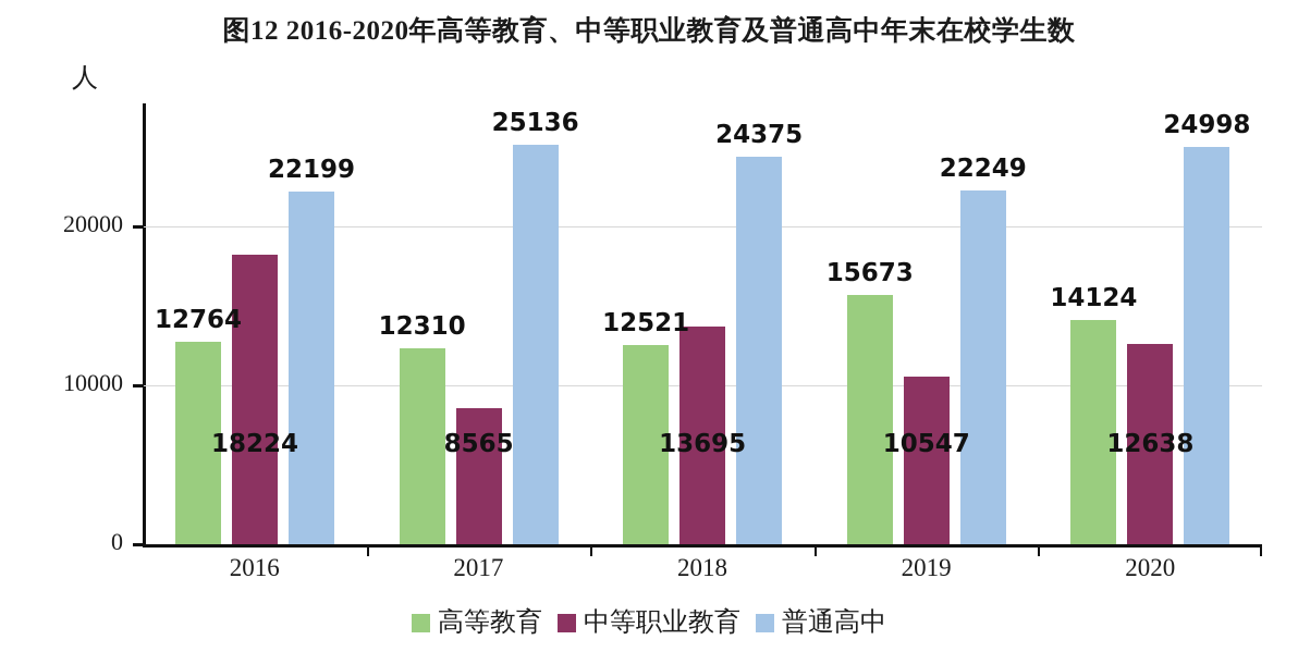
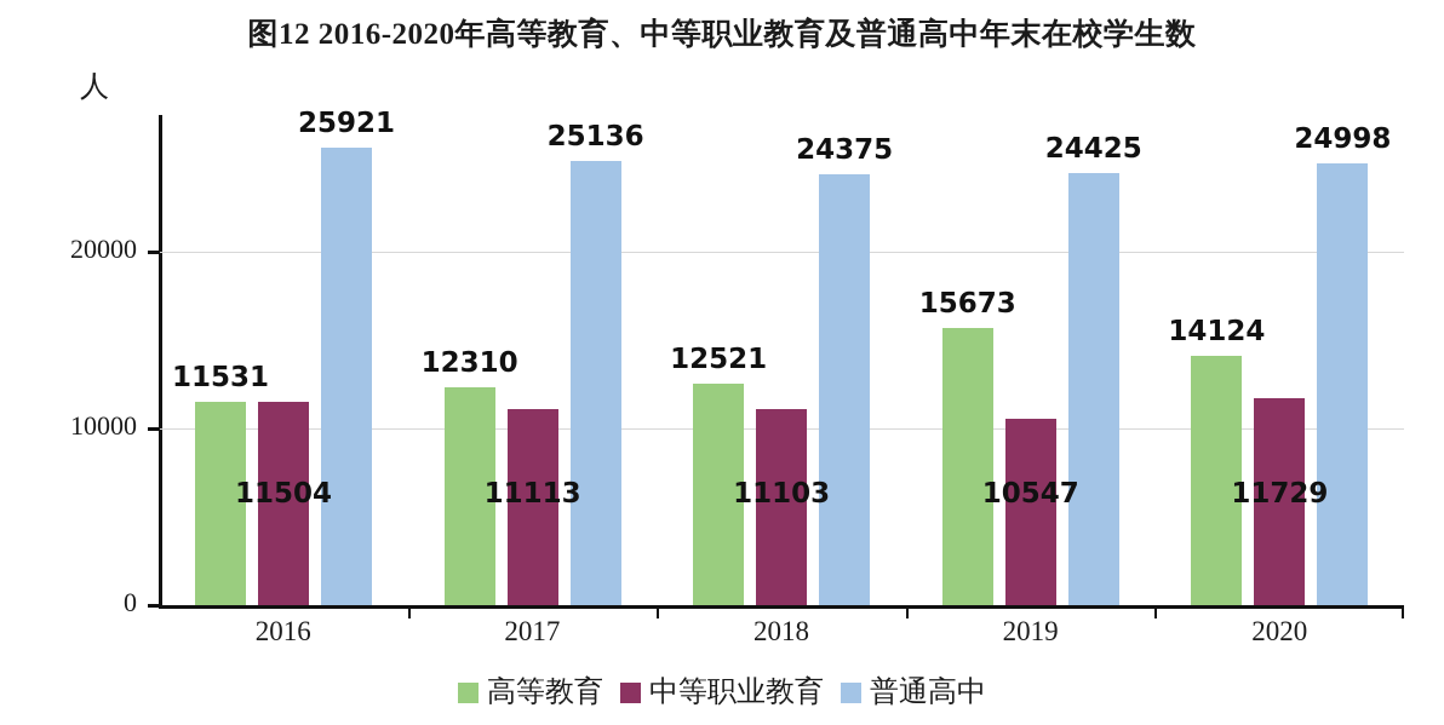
高等教育/2016: 12764 -> 11531
中等职业教育/2016: 18224 -> 11504
普通高中/2016: 22199 -> 25921
中等职业教育/2017: 8565 -> 11113
中等职业教育/2018: 13695 -> 11103
普通高中/2019: 22249 -> 24425
中等职业教育/2020: 12638 -> 11729
